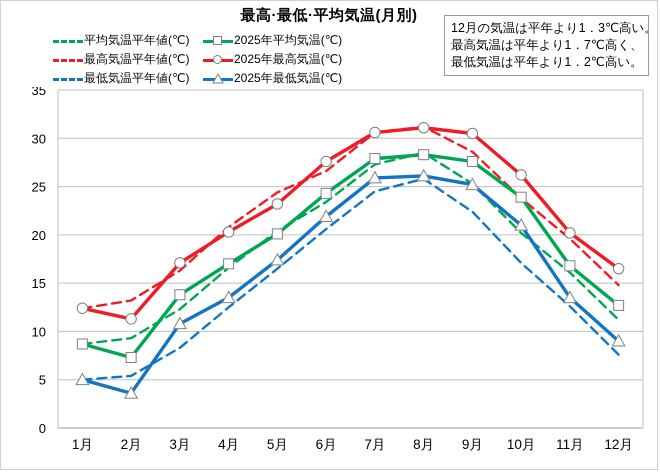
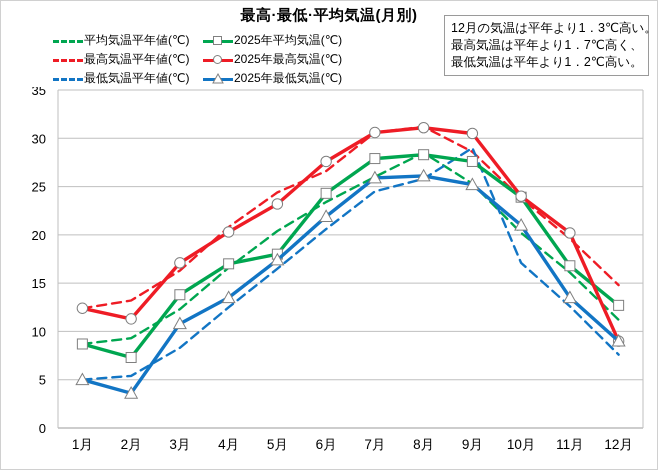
2025年平均気温(℃)/5月: 20 -> 18
平均気温平年値(℃)/7月: 27 -> 26
最低気温平年値(℃)/9月: 22 -> 29
2025年最高気温(℃)/10月: 26 -> 24
2025年最高気温(℃)/12月: 16 -> 9
